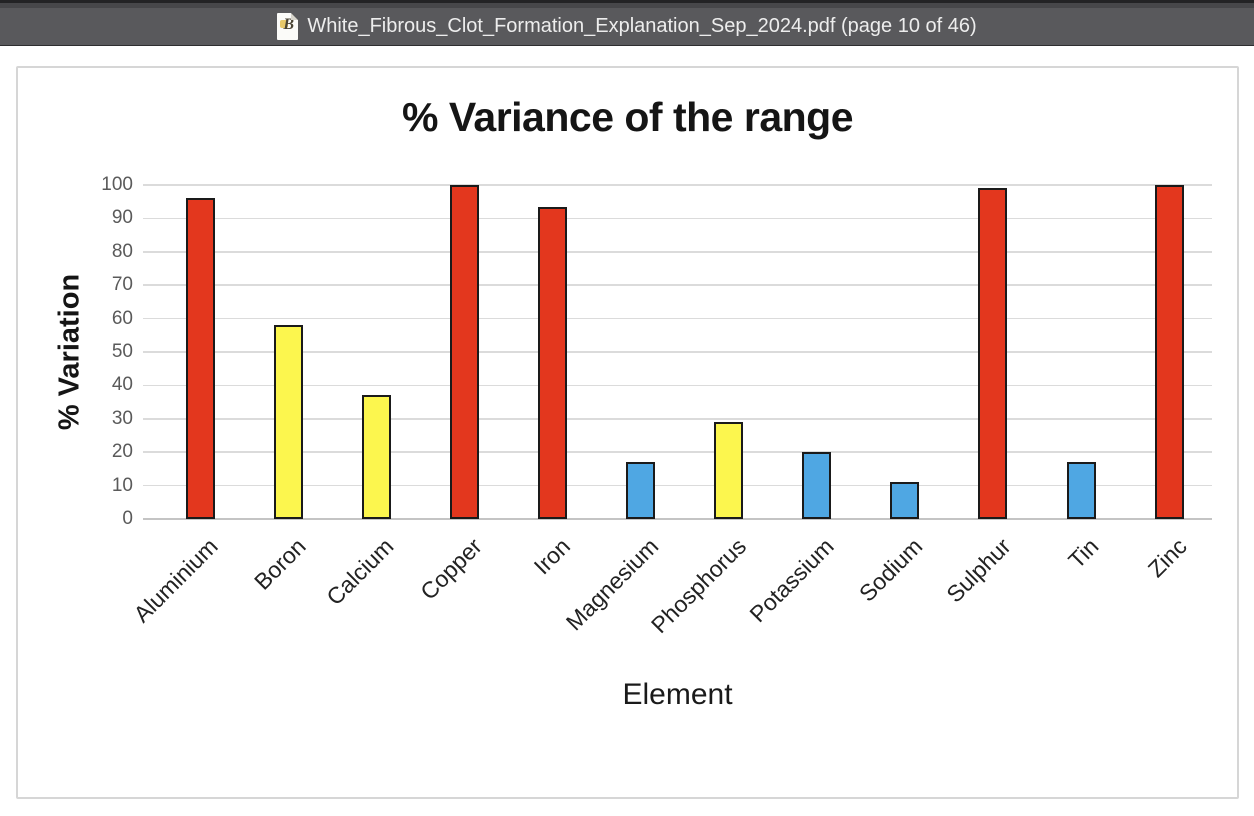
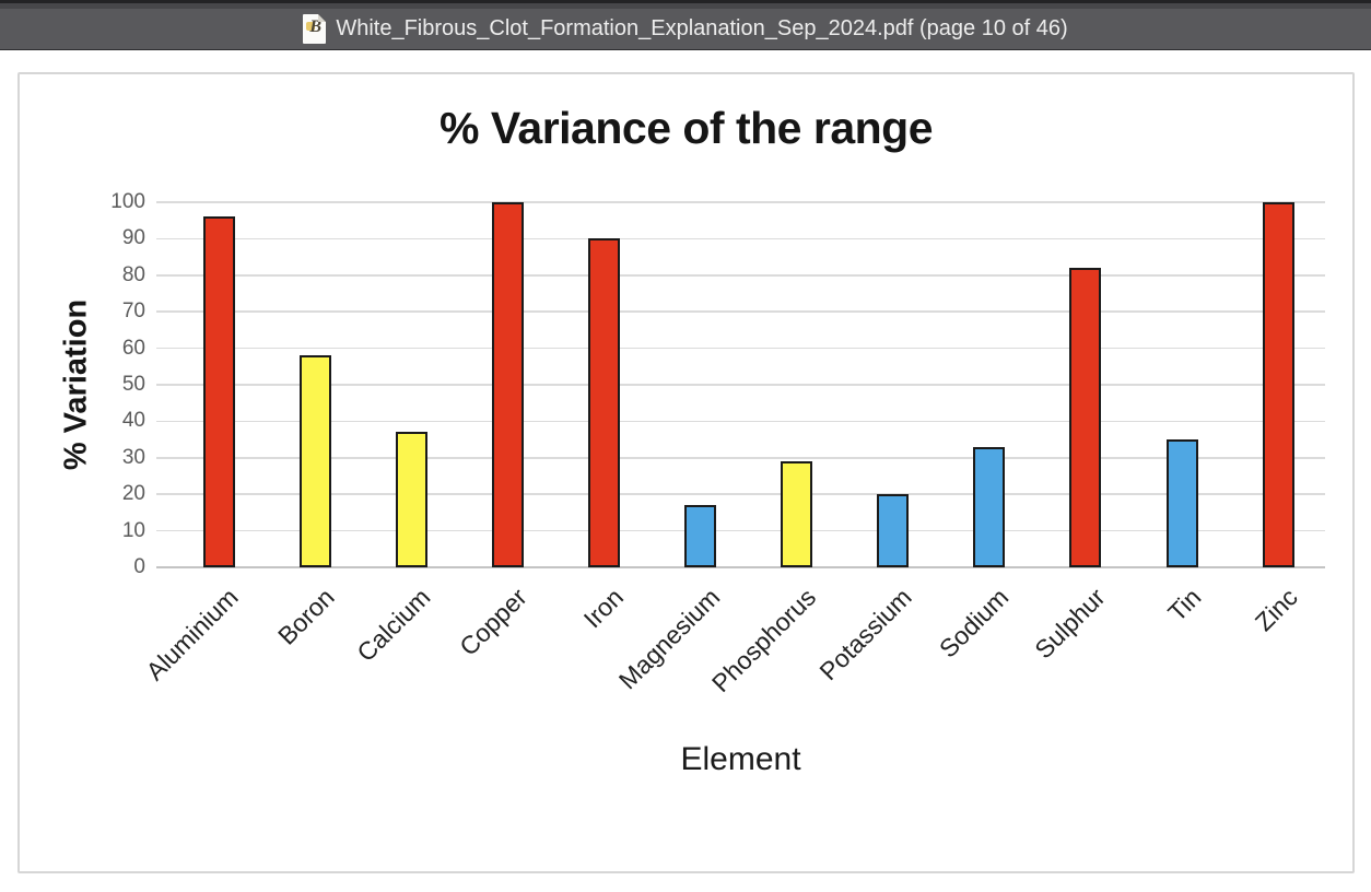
Iron: 94 -> 90
Sodium: 11 -> 33
Sulphur: 99 -> 82
Tin: 17 -> 35
